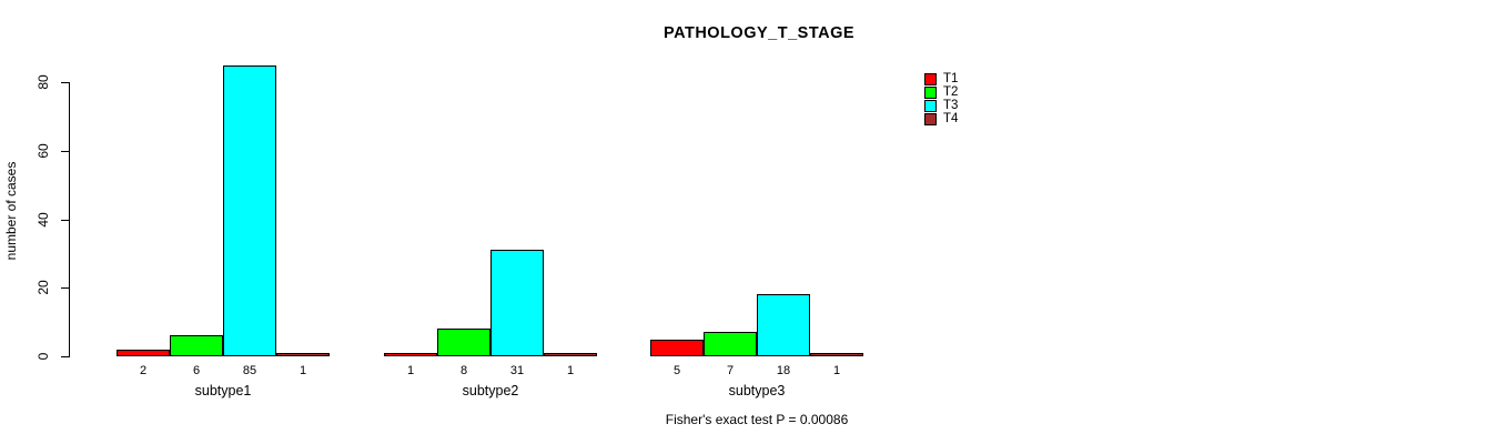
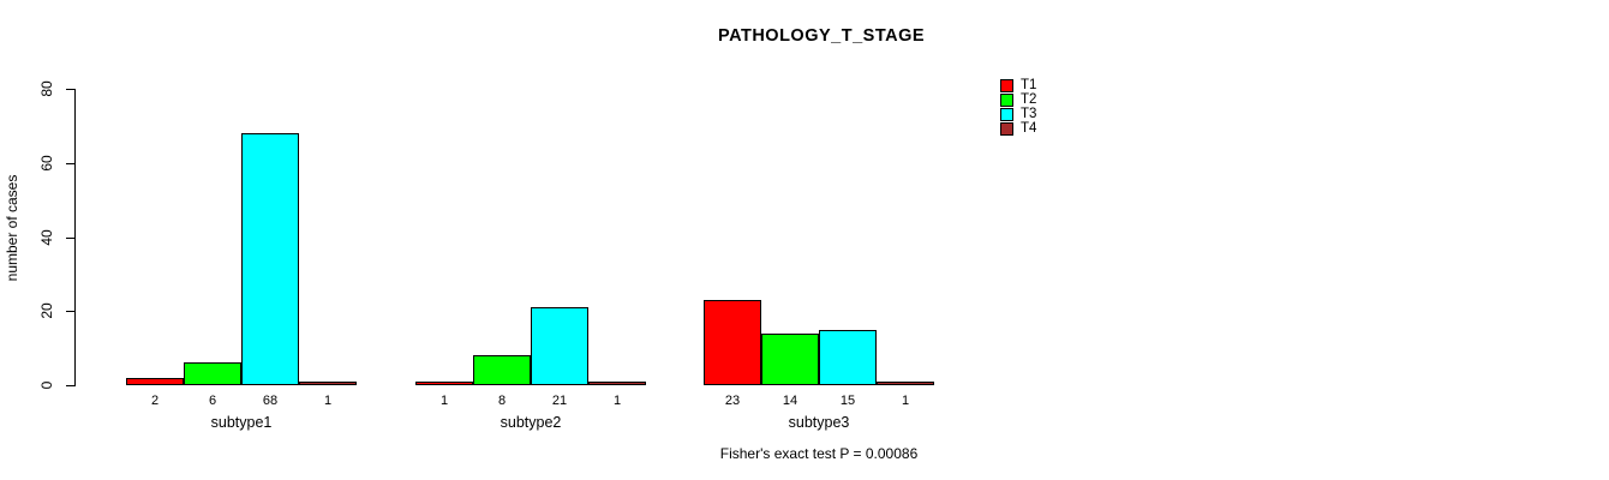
T3/subtype1: 85 -> 68
T3/subtype2: 31 -> 21
T1/subtype3: 5 -> 23
T2/subtype3: 7 -> 14
T3/subtype3: 18 -> 15
